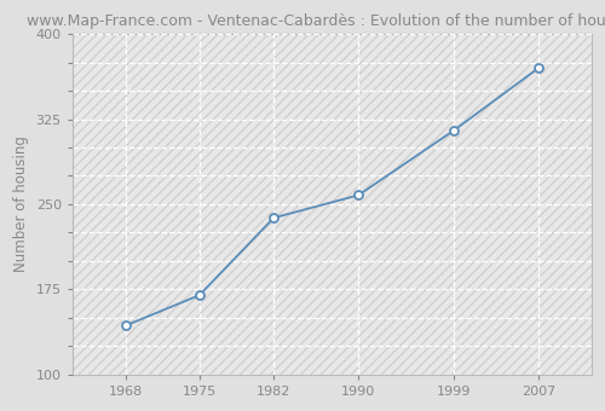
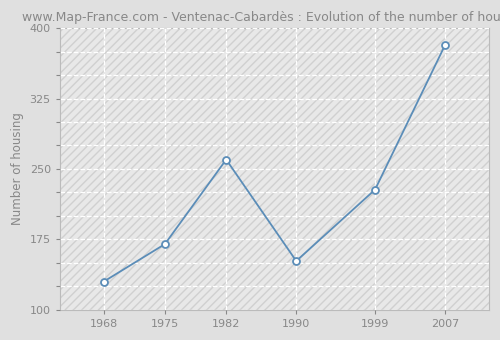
1968: 143 -> 130
1982: 238 -> 260
1990: 258 -> 152
1999: 315 -> 228
2007: 370 -> 382
